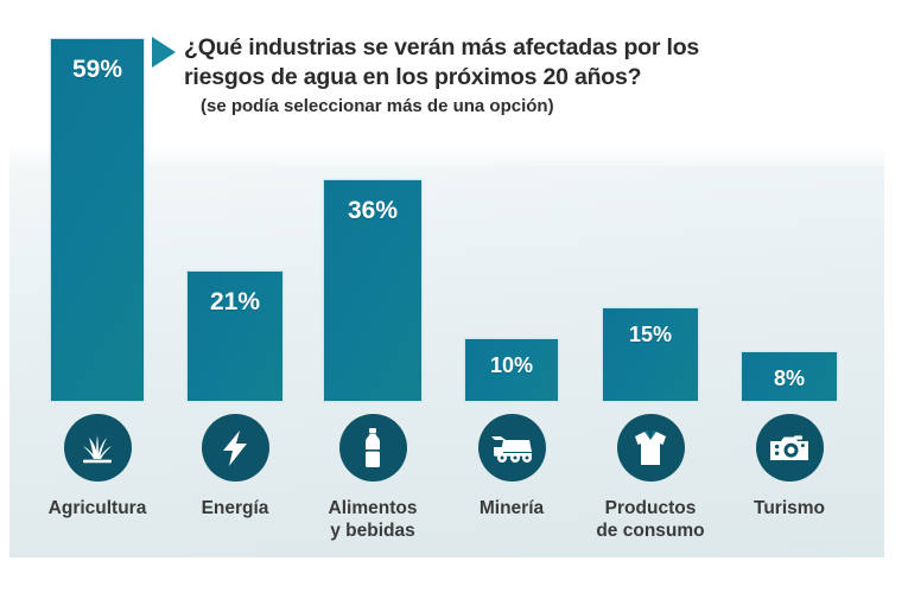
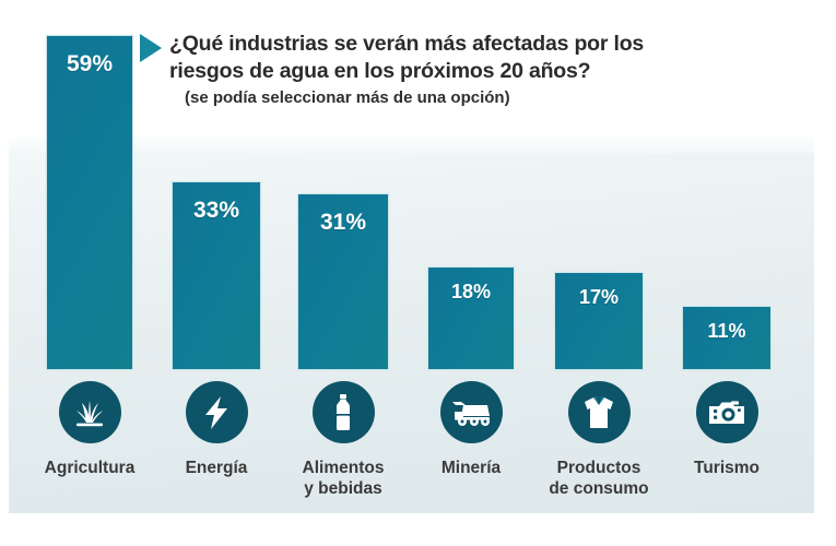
Energía: 21% -> 33%
Alimentos y bebidas: 36% -> 31%
Minería: 10% -> 18%
Productos de consumo: 15% -> 17%
Turismo: 8% -> 11%
